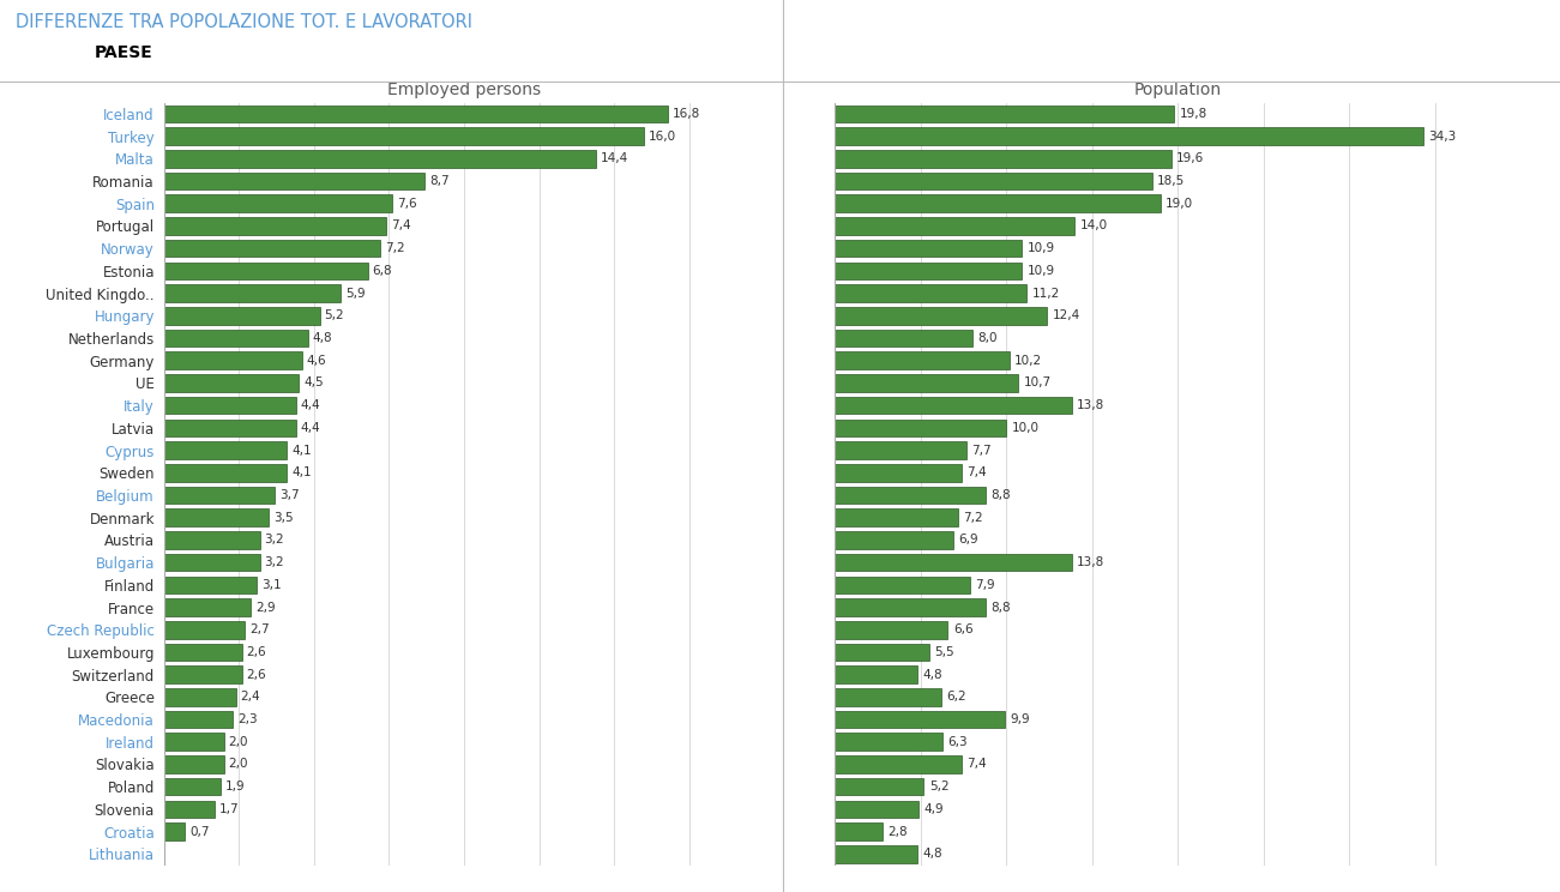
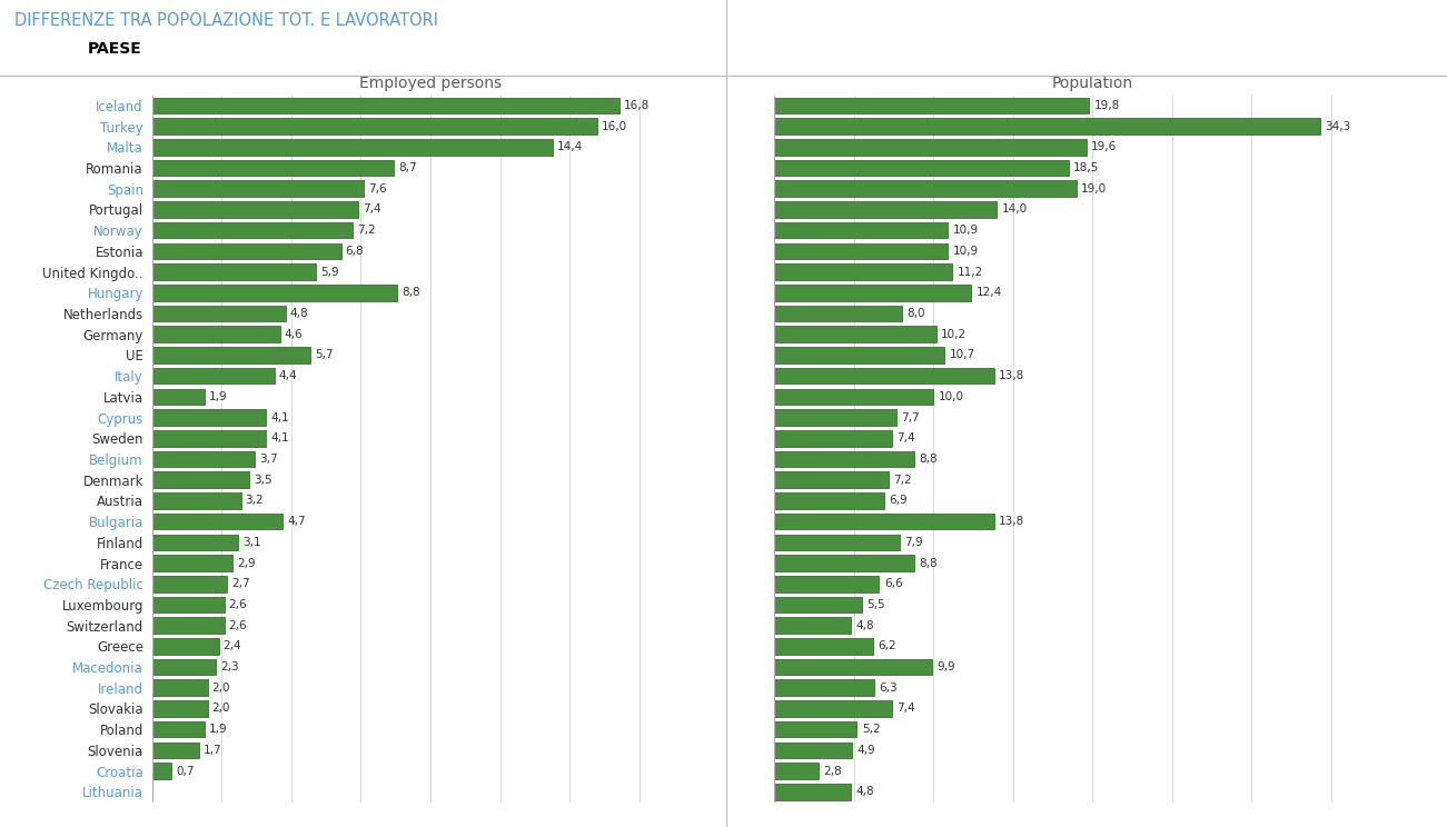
Employed persons/Hungary: 5,2 -> 8,8
Employed persons/UE: 4,5 -> 5,7
Employed persons/Latvia: 4,4 -> 1,9
Employed persons/Bulgaria: 3,2 -> 4,7
